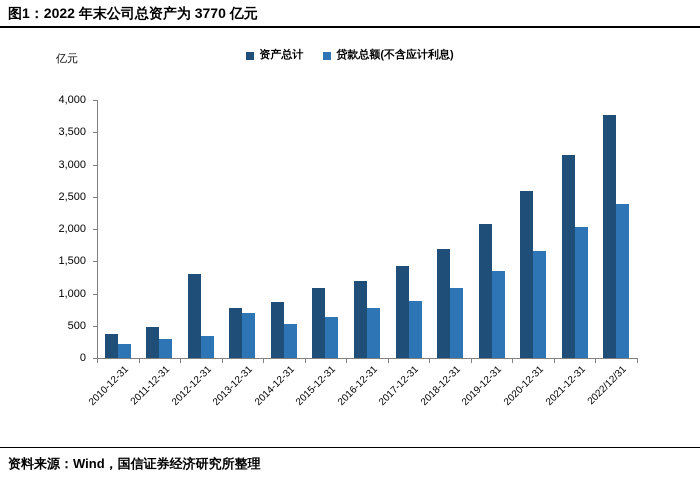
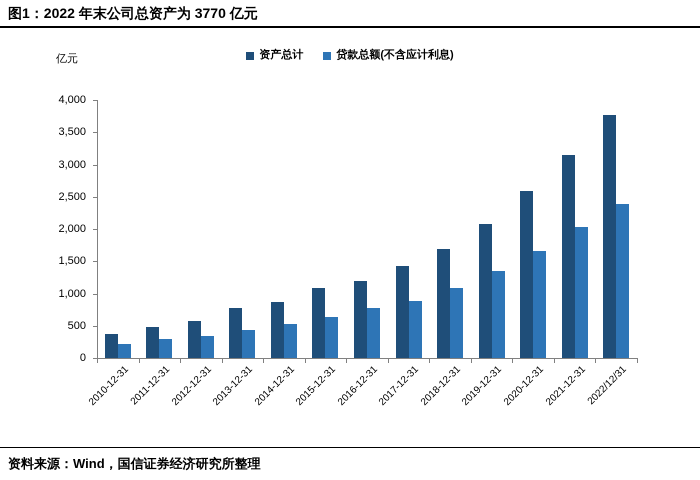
资产总计/2012-12-31: 1300 -> 600
贷款总额(不含应计利息)/2013-12-31: 700 -> 400
